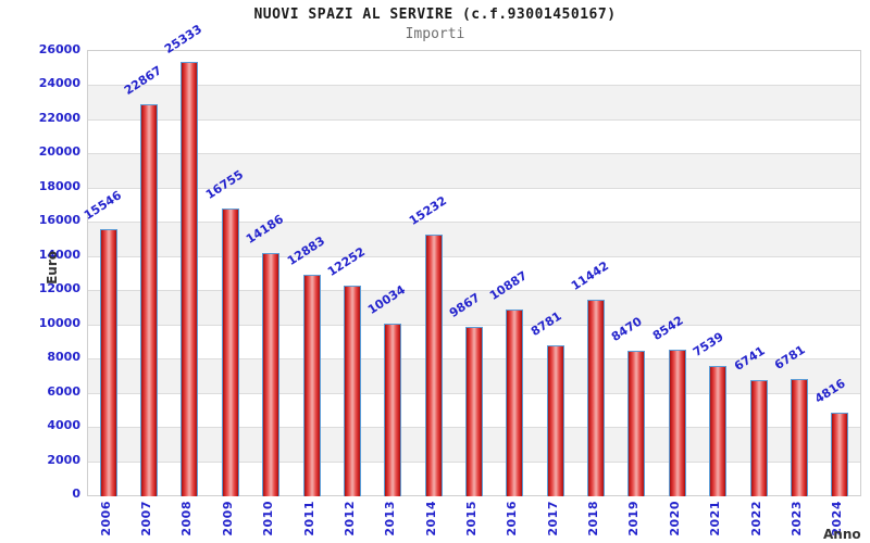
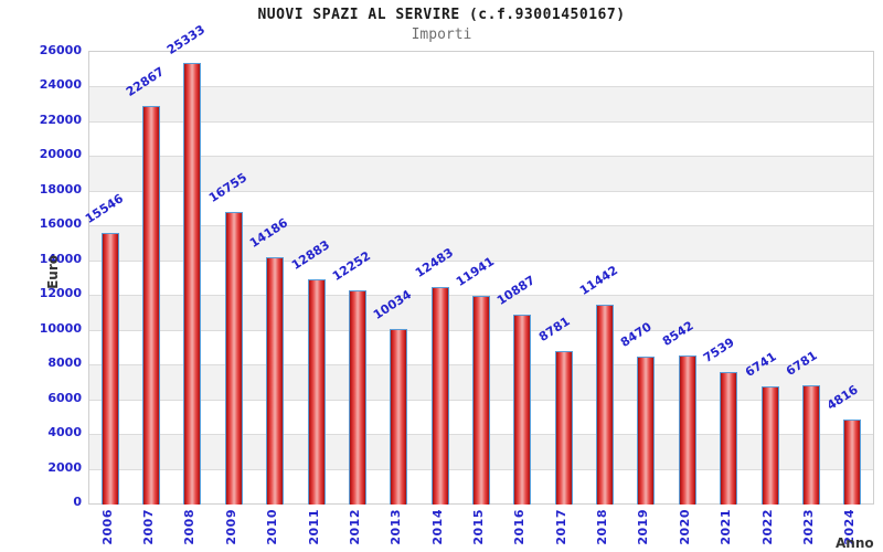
2014: 15232 -> 12483
2015: 9867 -> 11941
